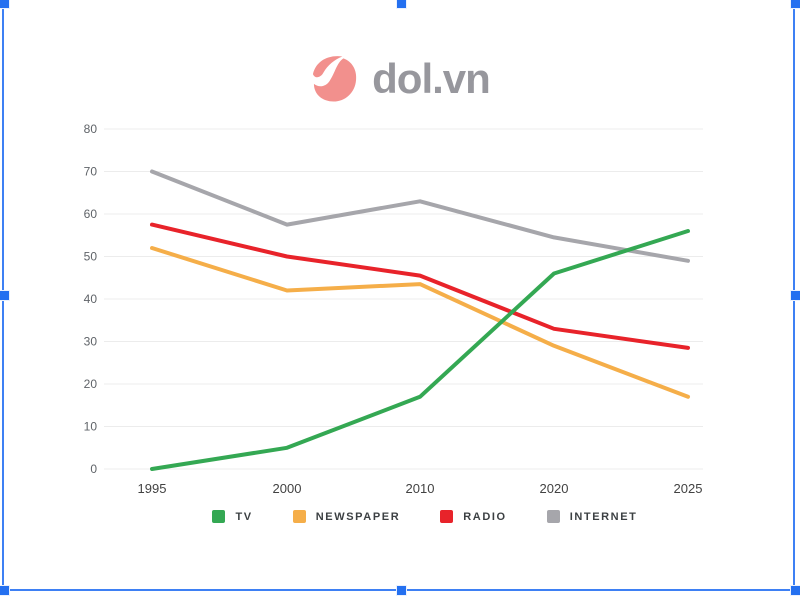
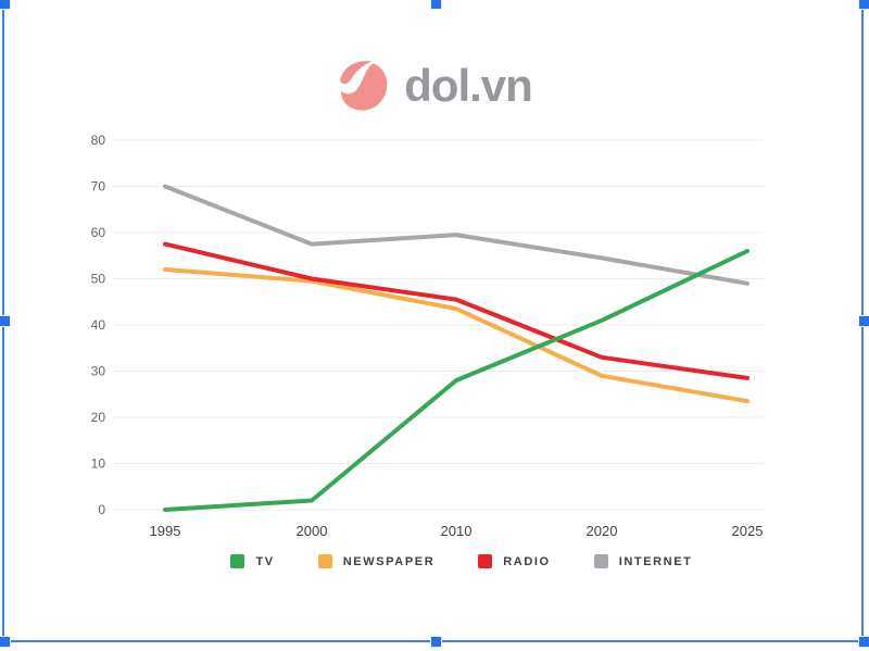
TV/2000: 5 -> 2
NEWSPAPER/2000: 42 -> 50
TV/2010: 17 -> 28
INTERNET/2010: 63 -> 60
TV/2020: 46 -> 41
NEWSPAPER/2025: 17 -> 24
